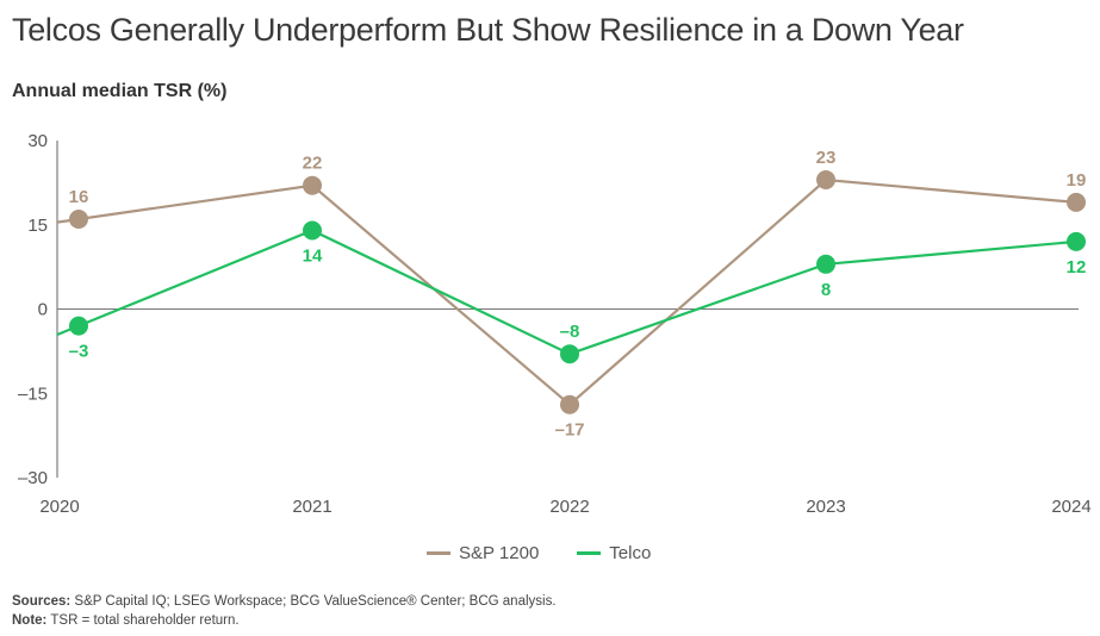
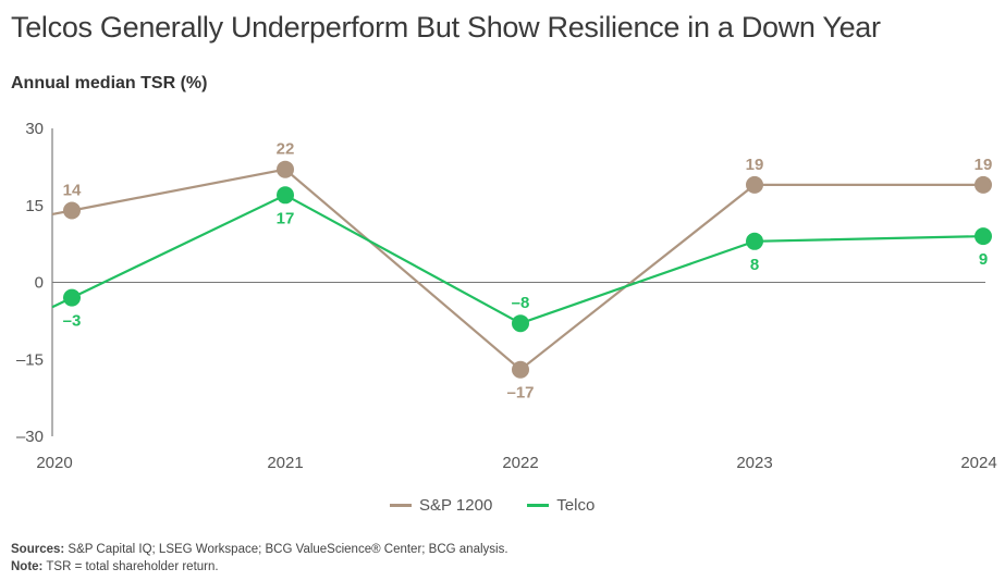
S&P 1200/2020: 16 -> 14
Telco/2021: 14 -> 17
S&P 1200/2023: 23 -> 19
Telco/2024: 12 -> 9
